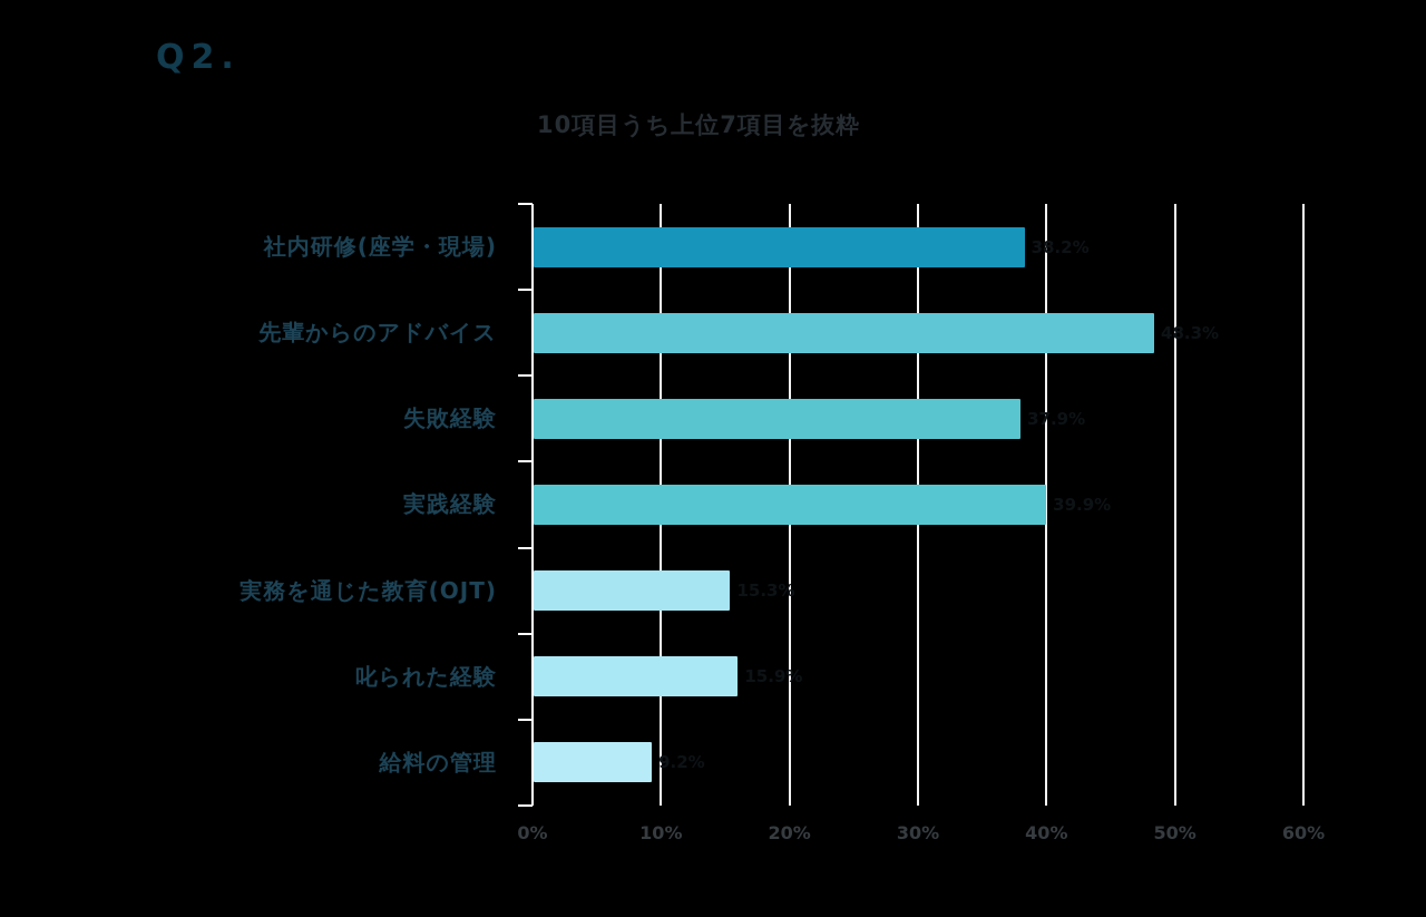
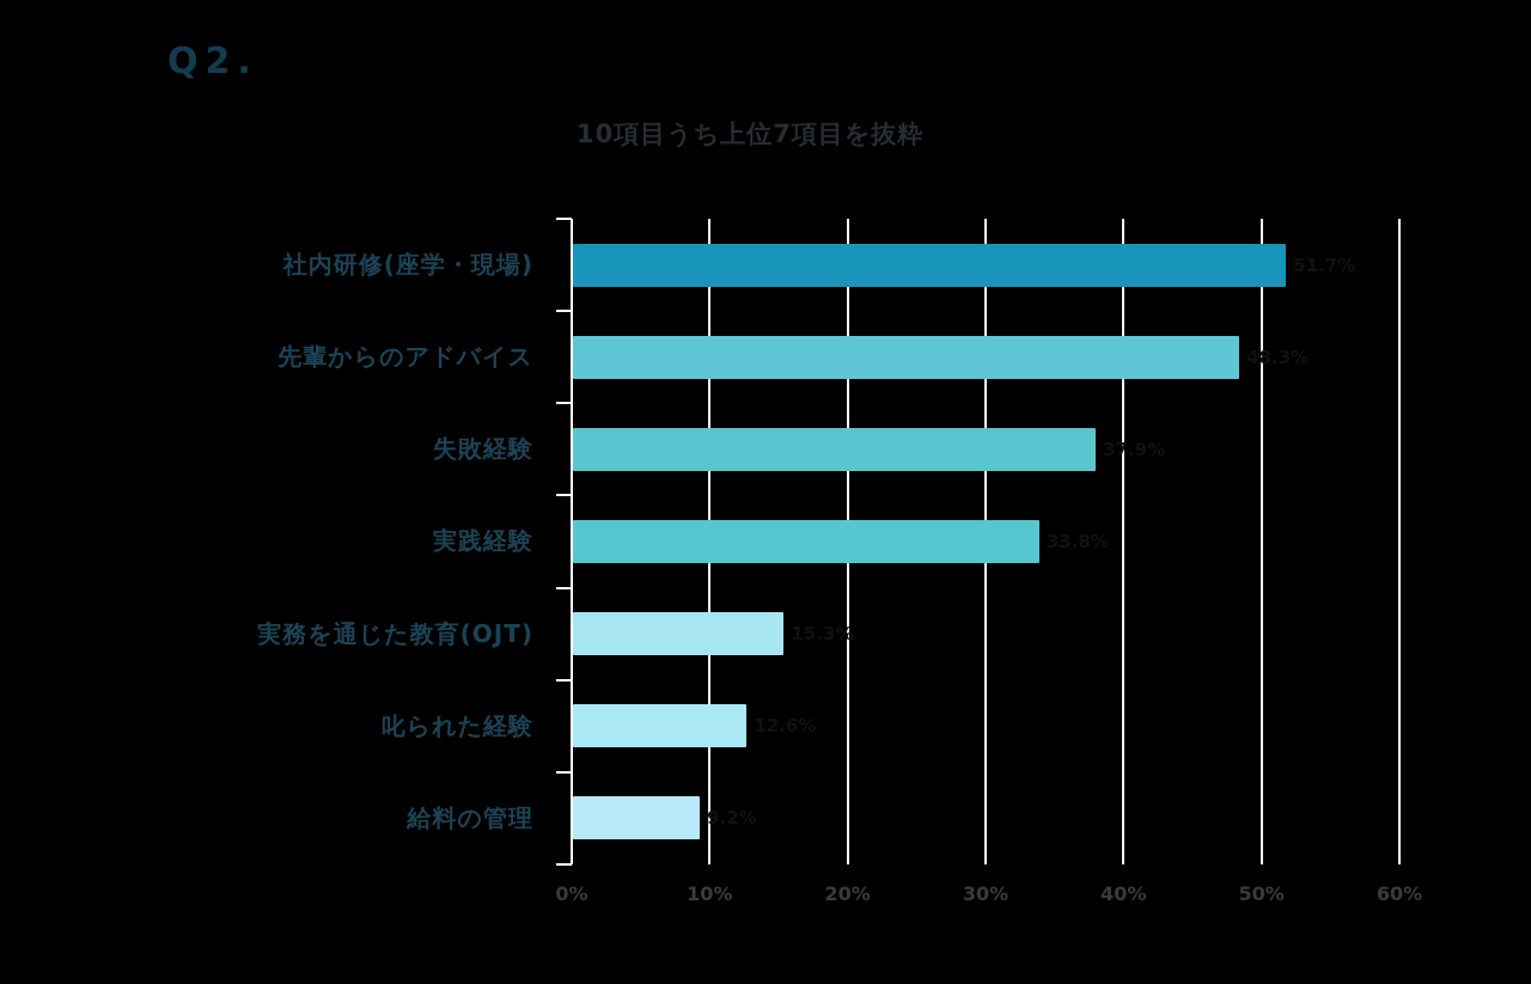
社内研修(座学・現場): 38.2% -> 51.7%
実践経験: 39.9% -> 33.8%
叱られた経験: 15.9% -> 12.6%
